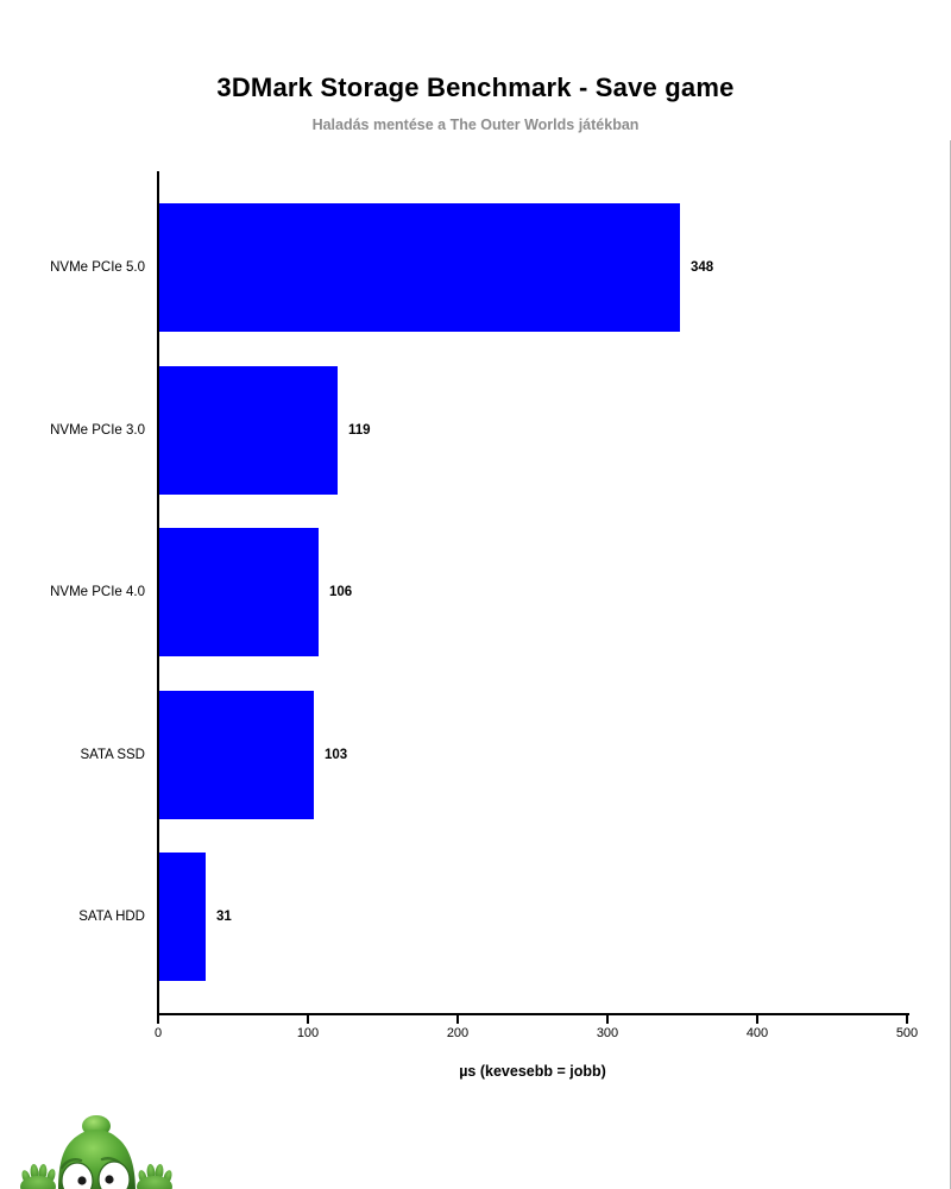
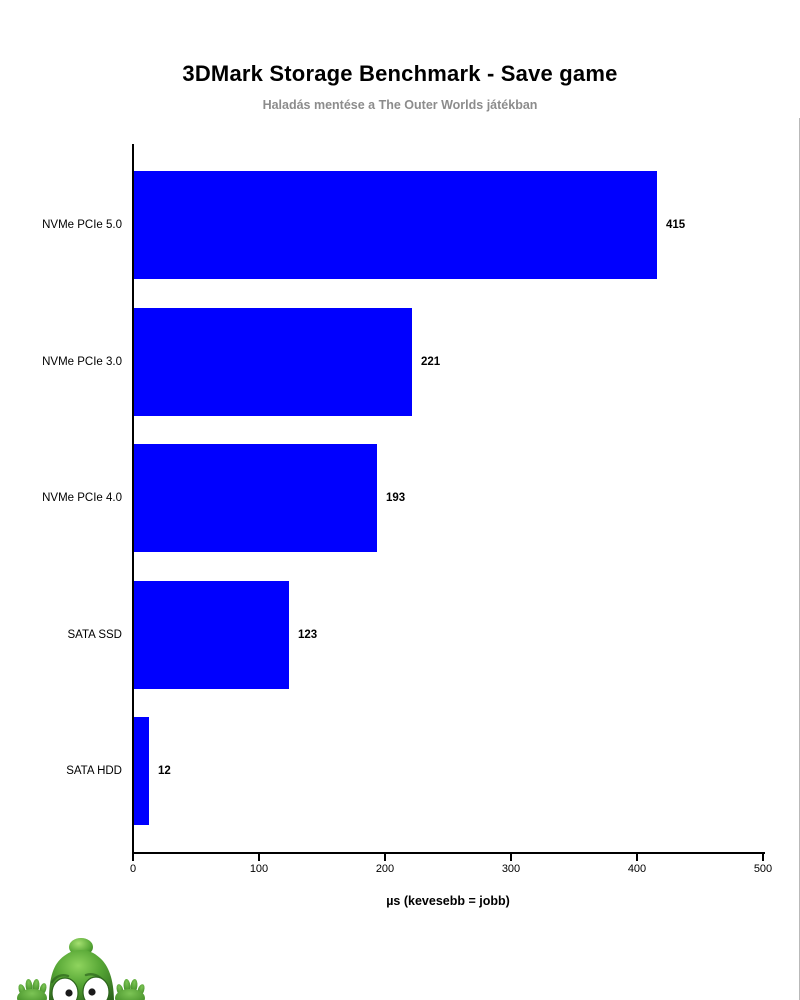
NVMe PCIe 5.0: 348 -> 415
NVMe PCIe 3.0: 119 -> 221
NVMe PCIe 4.0: 106 -> 193
SATA SSD: 103 -> 123
SATA HDD: 31 -> 12
